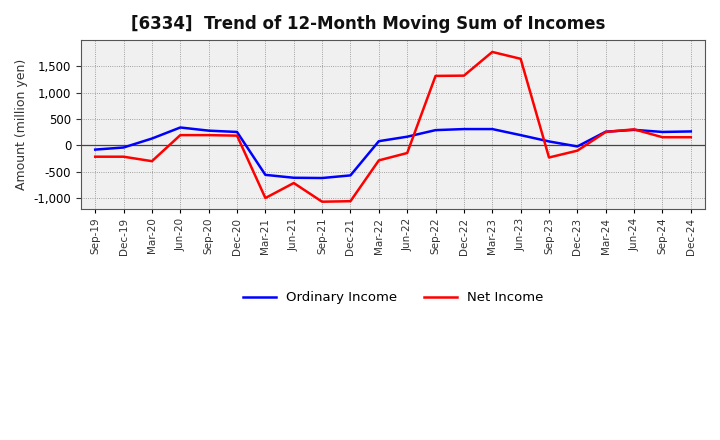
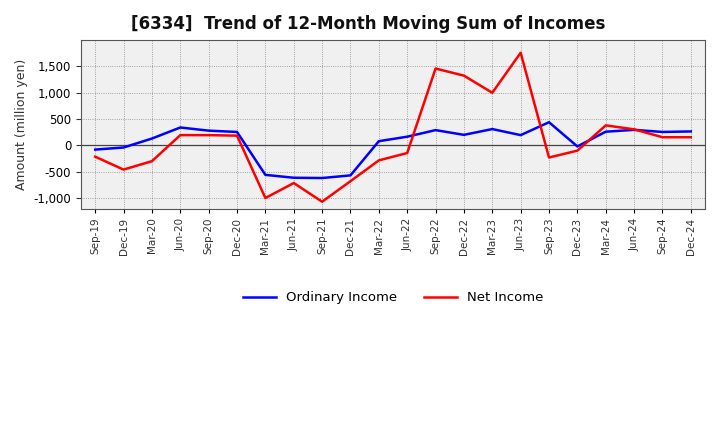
Net Income/Dec-19: -220 -> -460
Net Income/Dec-21: -1,060 -> -680
Net Income/Sep-22: 1,320 -> 1,460
Ordinary Income/Dec-22: 310 -> 200
Net Income/Mar-23: 1,780 -> 1,000
Net Income/Jun-23: 1,640 -> 1,760
Ordinary Income/Sep-23: 80 -> 440
Net Income/Mar-24: 260 -> 380
